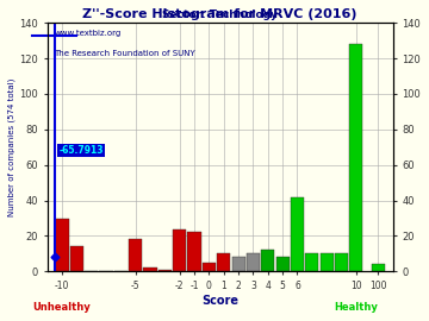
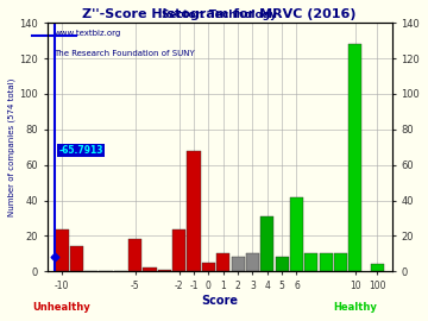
-10: 30 -> 24
-1: 22 -> 68
4: 12 -> 31
